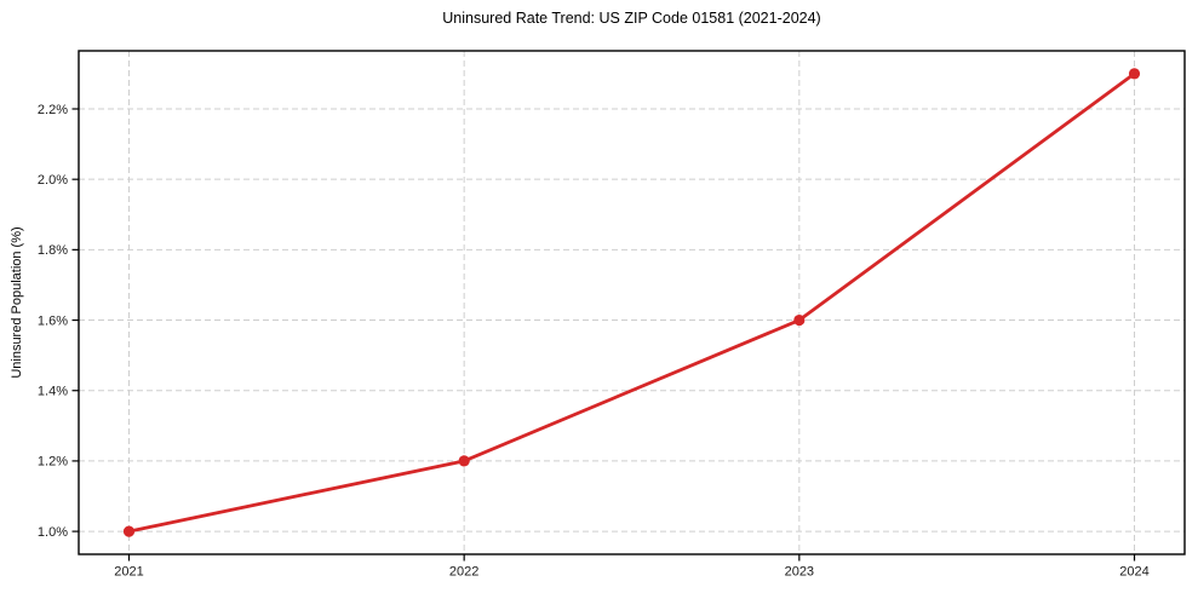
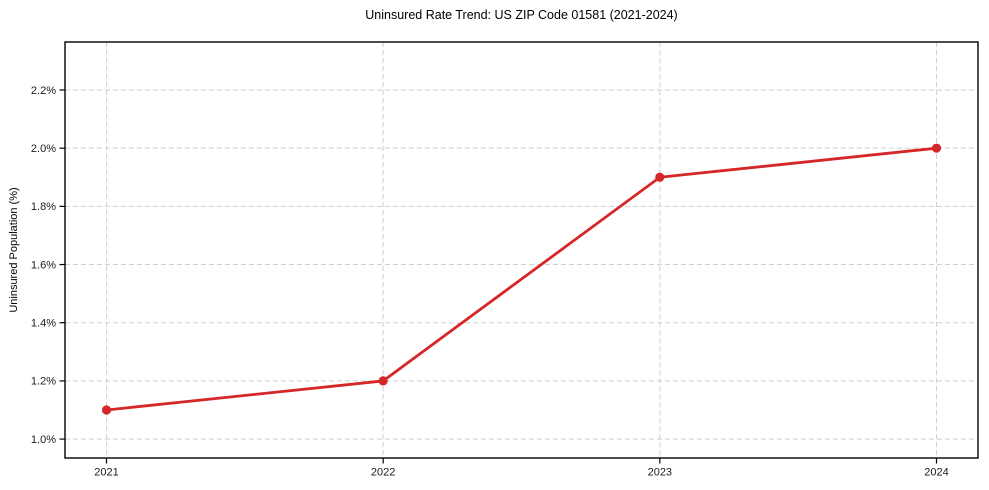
2021: 1.0% -> 1.1%
2023: 1.6% -> 1.9%
2024: 2.3% -> 2.0%
